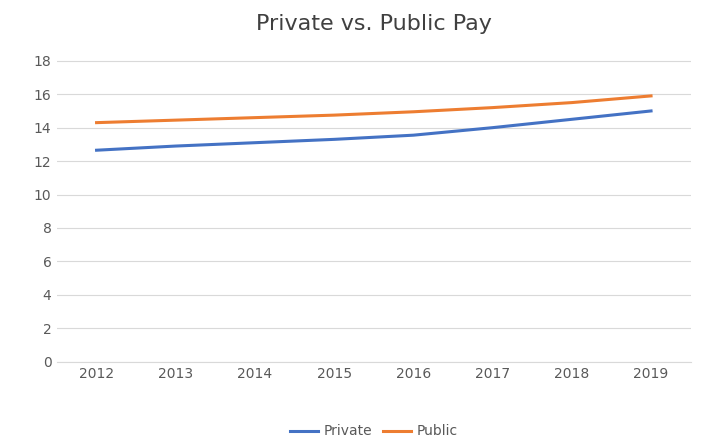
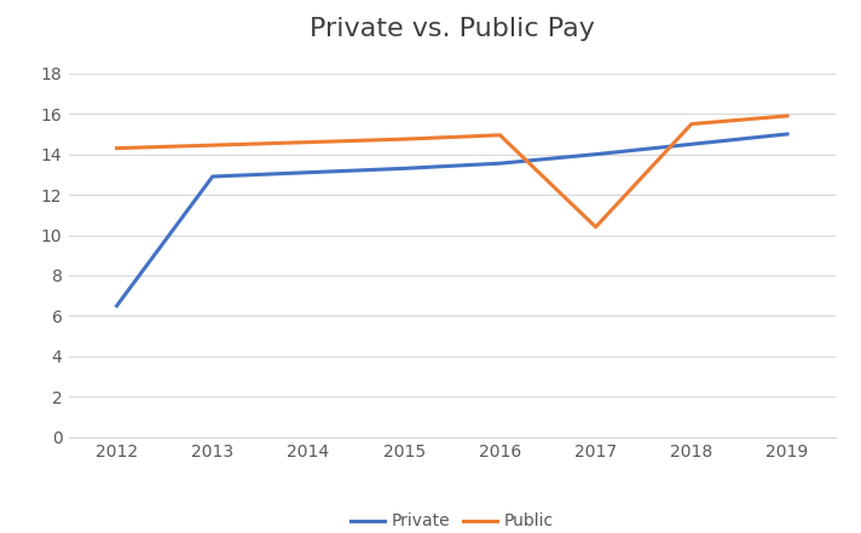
Private/2012: 12.7 -> 6.5
Public/2017: 15.2 -> 10.4
